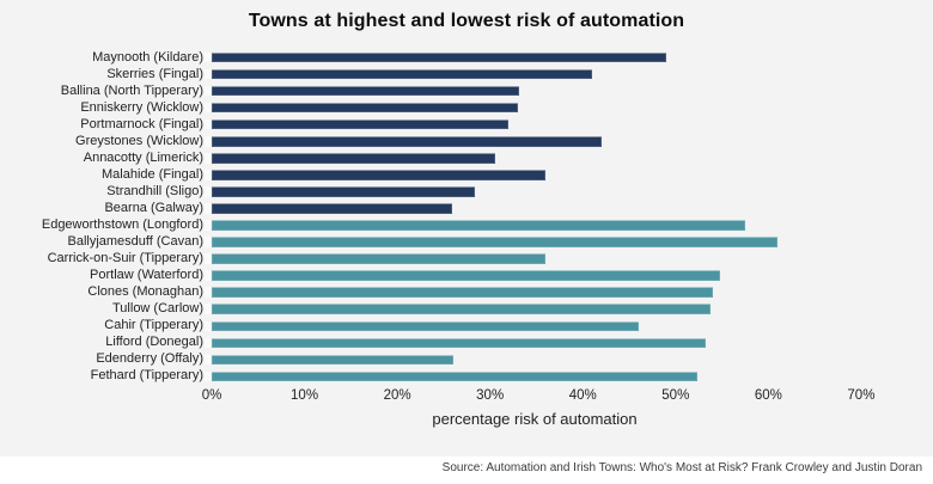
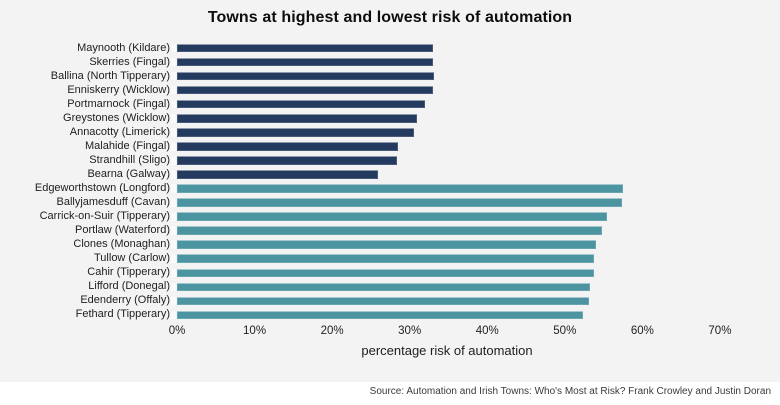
Maynooth (Kildare): 49% -> 33%
Skerries (Fingal): 41% -> 33%
Greystones (Wicklow): 42% -> 31%
Malahide (Fingal): 36% -> 28%
Ballyjamesduff (Cavan): 61% -> 57%
Carrick-on-Suir (Tipperary): 36% -> 55%
Cahir (Tipperary): 46% -> 54%
Edenderry (Offaly): 26% -> 53%
